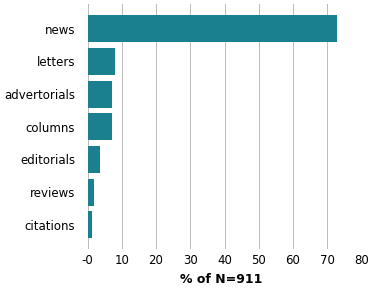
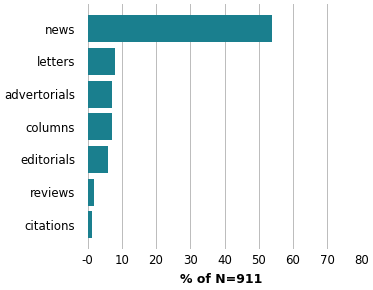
news: 73.0 -> 54.0
editorials: 3.5 -> 6.0
